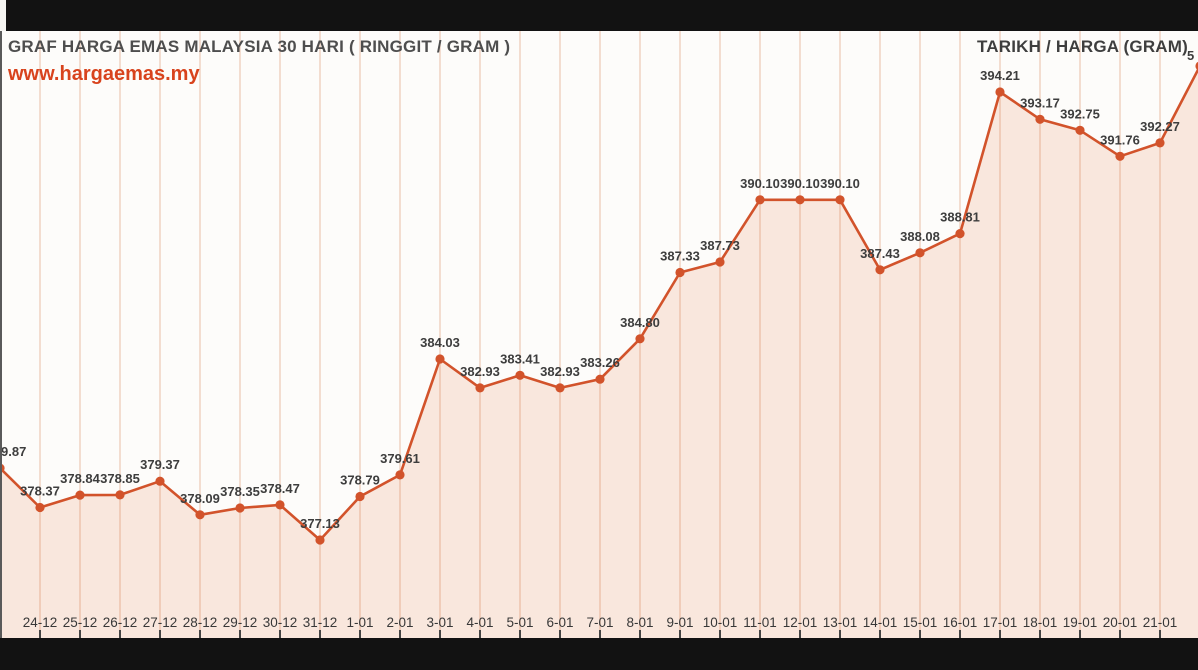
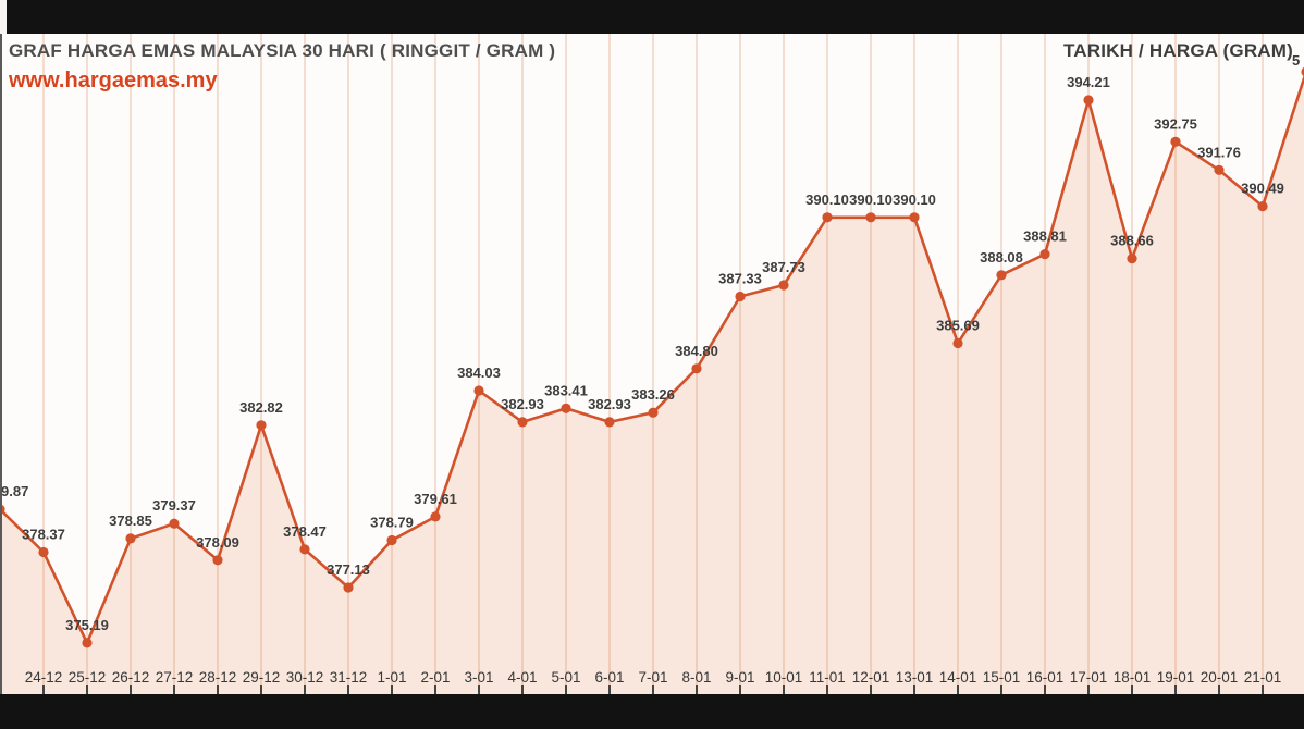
25-12: 378.84 -> 375.19
29-12: 378.35 -> 382.82
14-01: 387.43 -> 385.69
18-01: 393.17 -> 388.66
21-01: 392.27 -> 390.49
